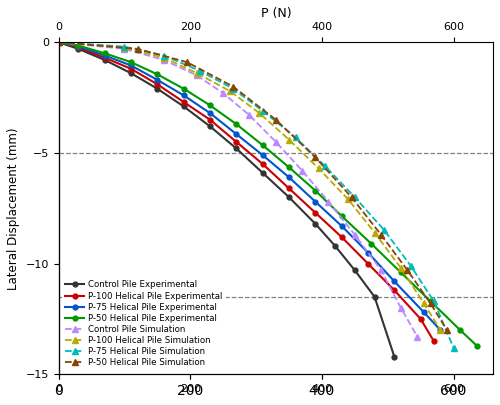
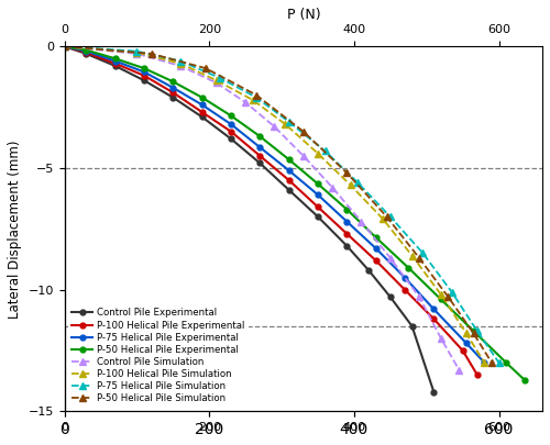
P-75 Helical Pile Simulation/600: -13.8 -> -13.0
